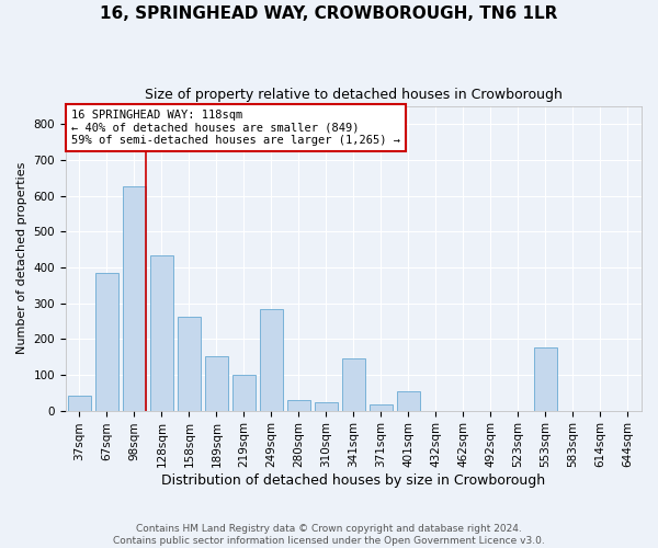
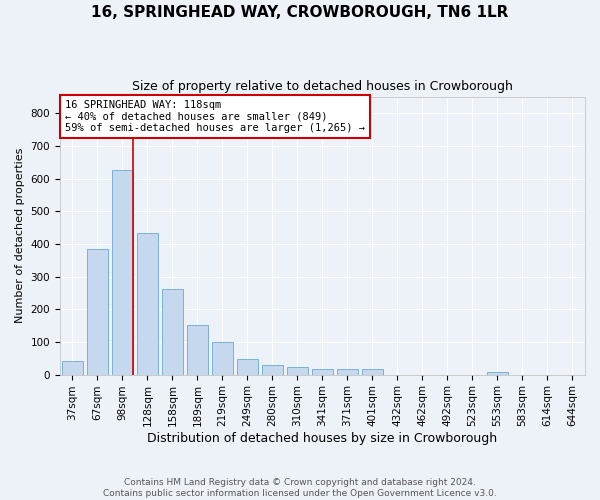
249sqm: 285 -> 48
341sqm: 145 -> 18
401sqm: 55 -> 18
553sqm: 175 -> 8
